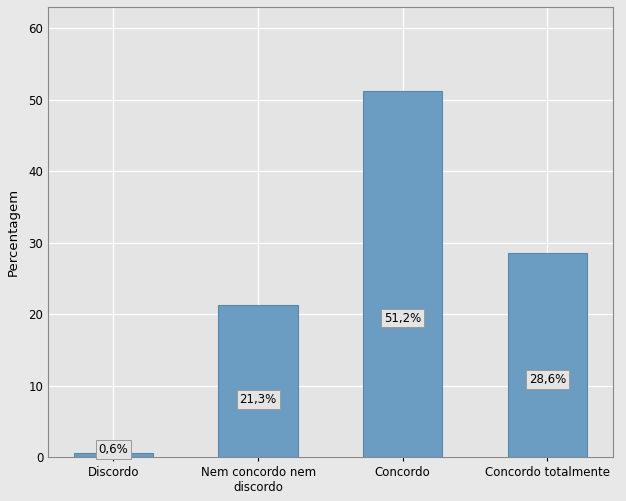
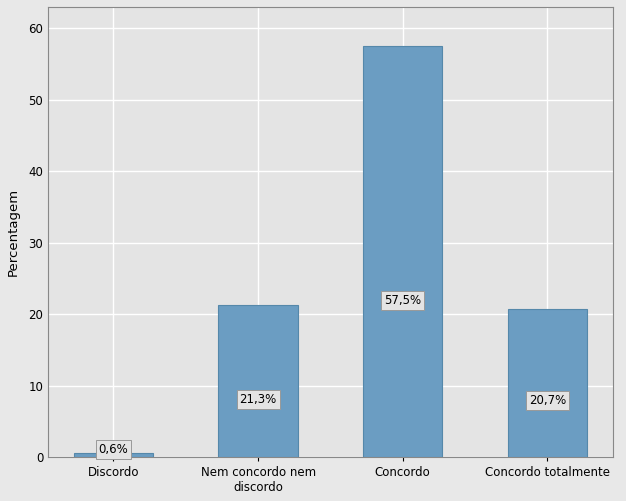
Concordo: 51,2% -> 57,5%
Concordo totalmente: 28,6% -> 20,7%
